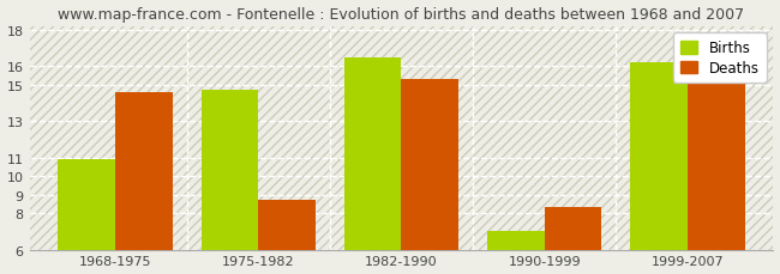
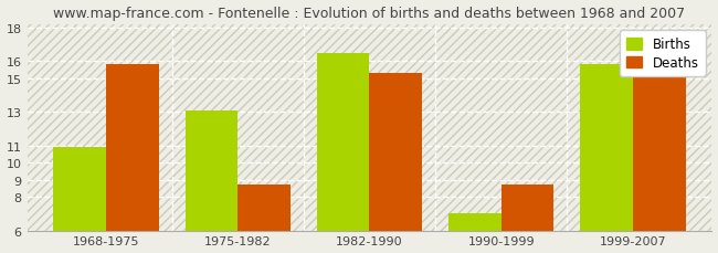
Deaths/1968-1975: 14.6 -> 15.8
Births/1975-1982: 14.7 -> 13.1
Deaths/1990-1999: 8.3 -> 8.7
Births/1999-2007: 16.2 -> 15.8
